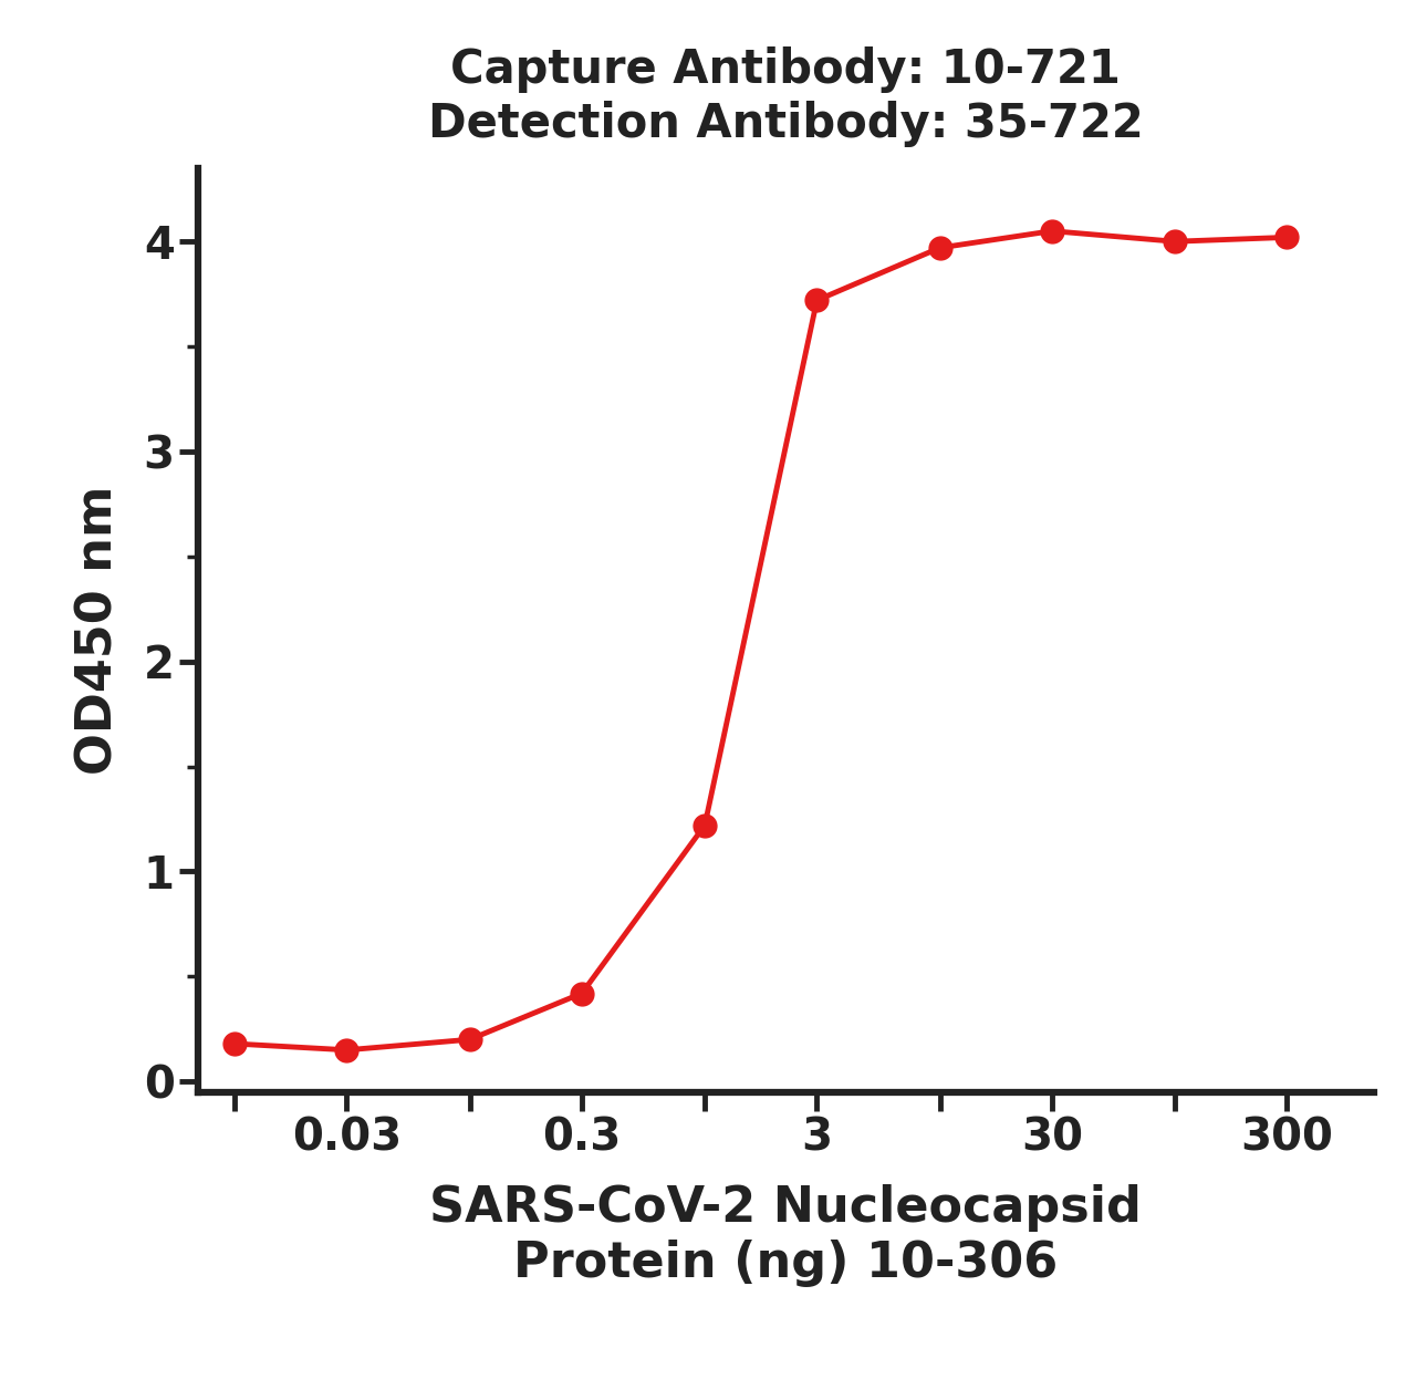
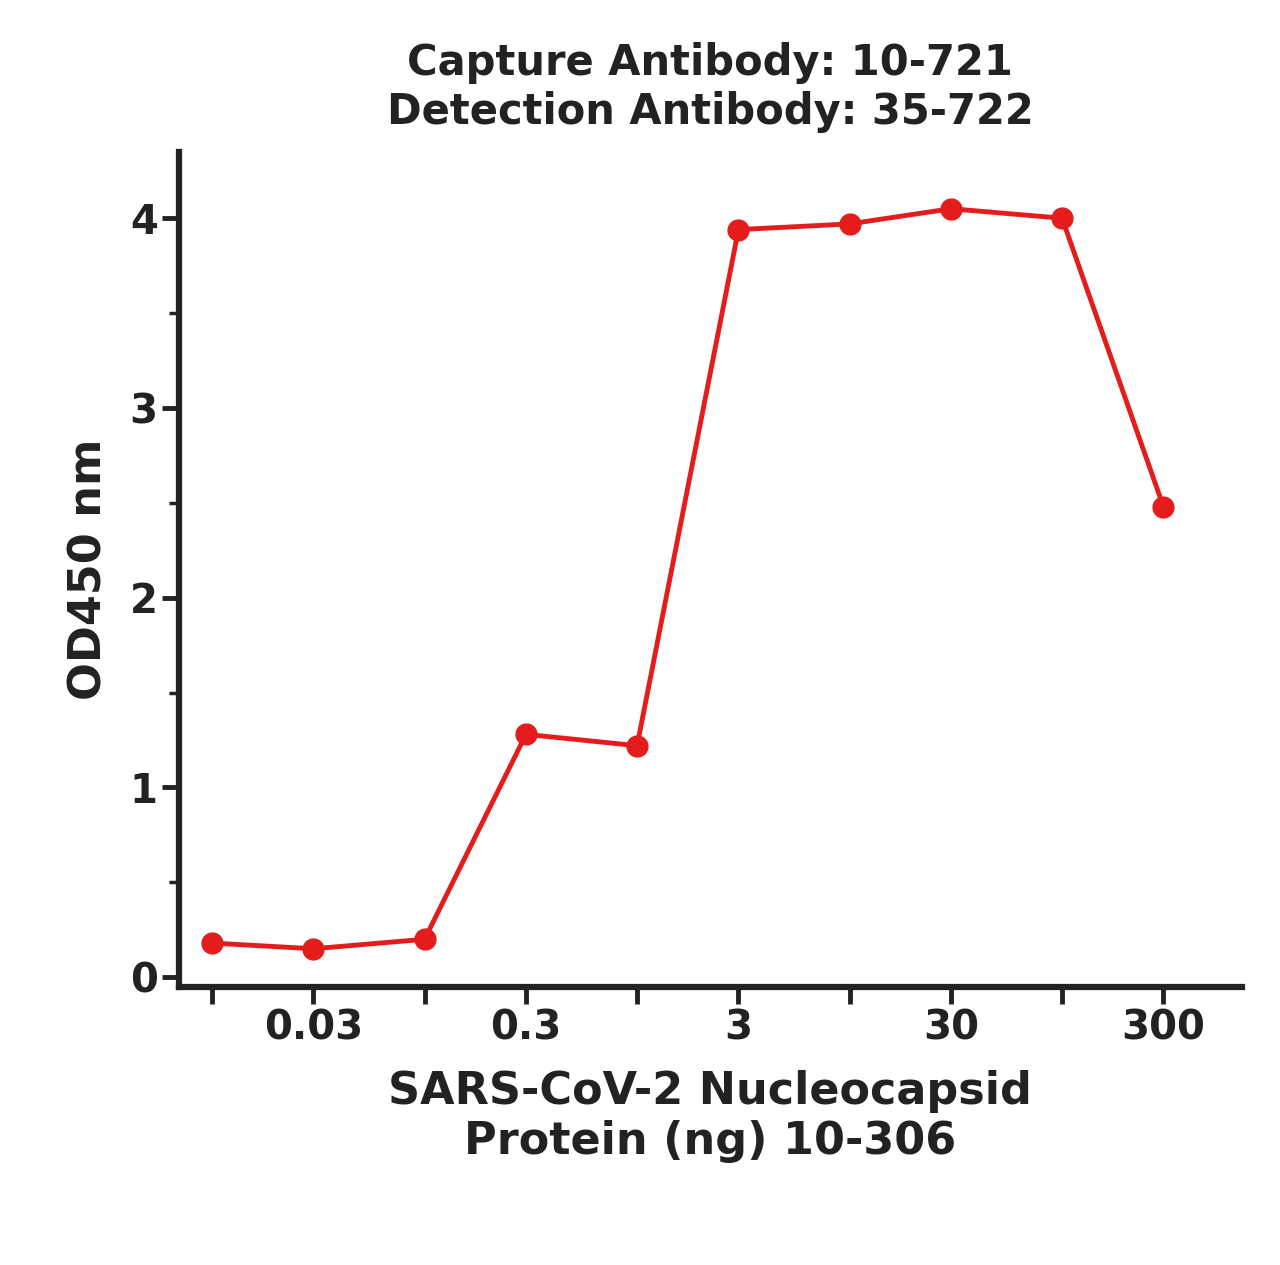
0.3: 0.42 -> 1.28
3: 3.72 -> 3.94
300: 4.02 -> 2.48
